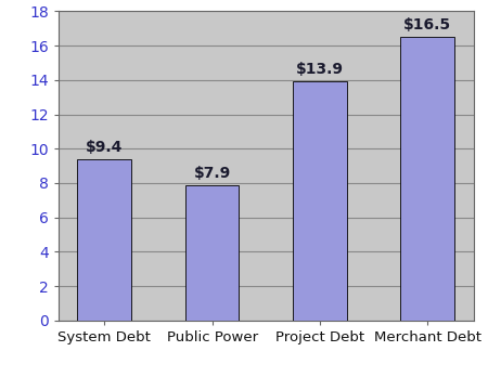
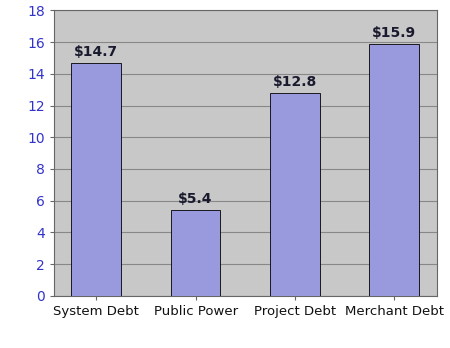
System Debt: $9.4 -> $14.7
Public Power: $7.9 -> $5.4
Project Debt: $13.9 -> $12.8
Merchant Debt: $16.5 -> $15.9
